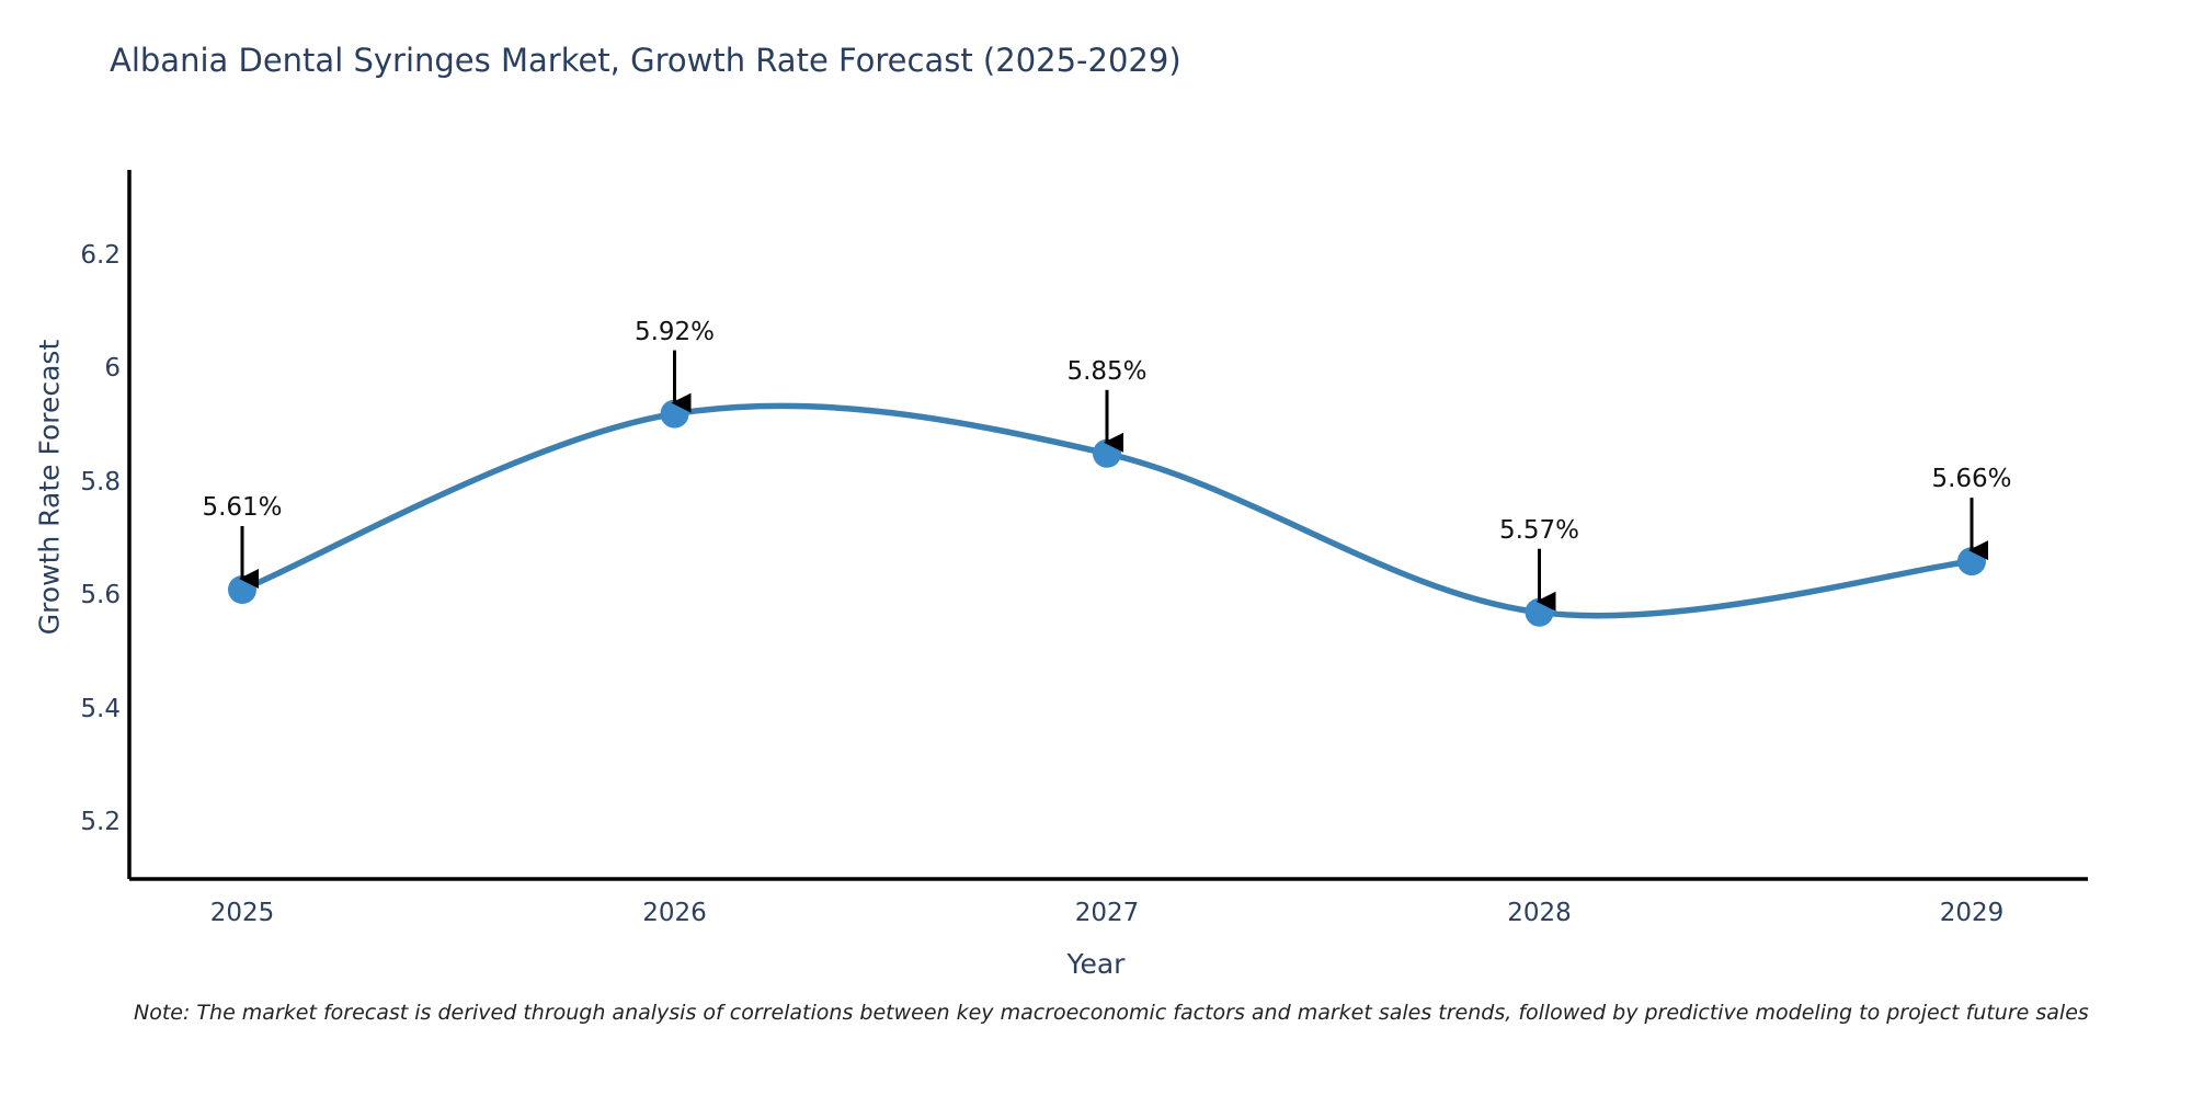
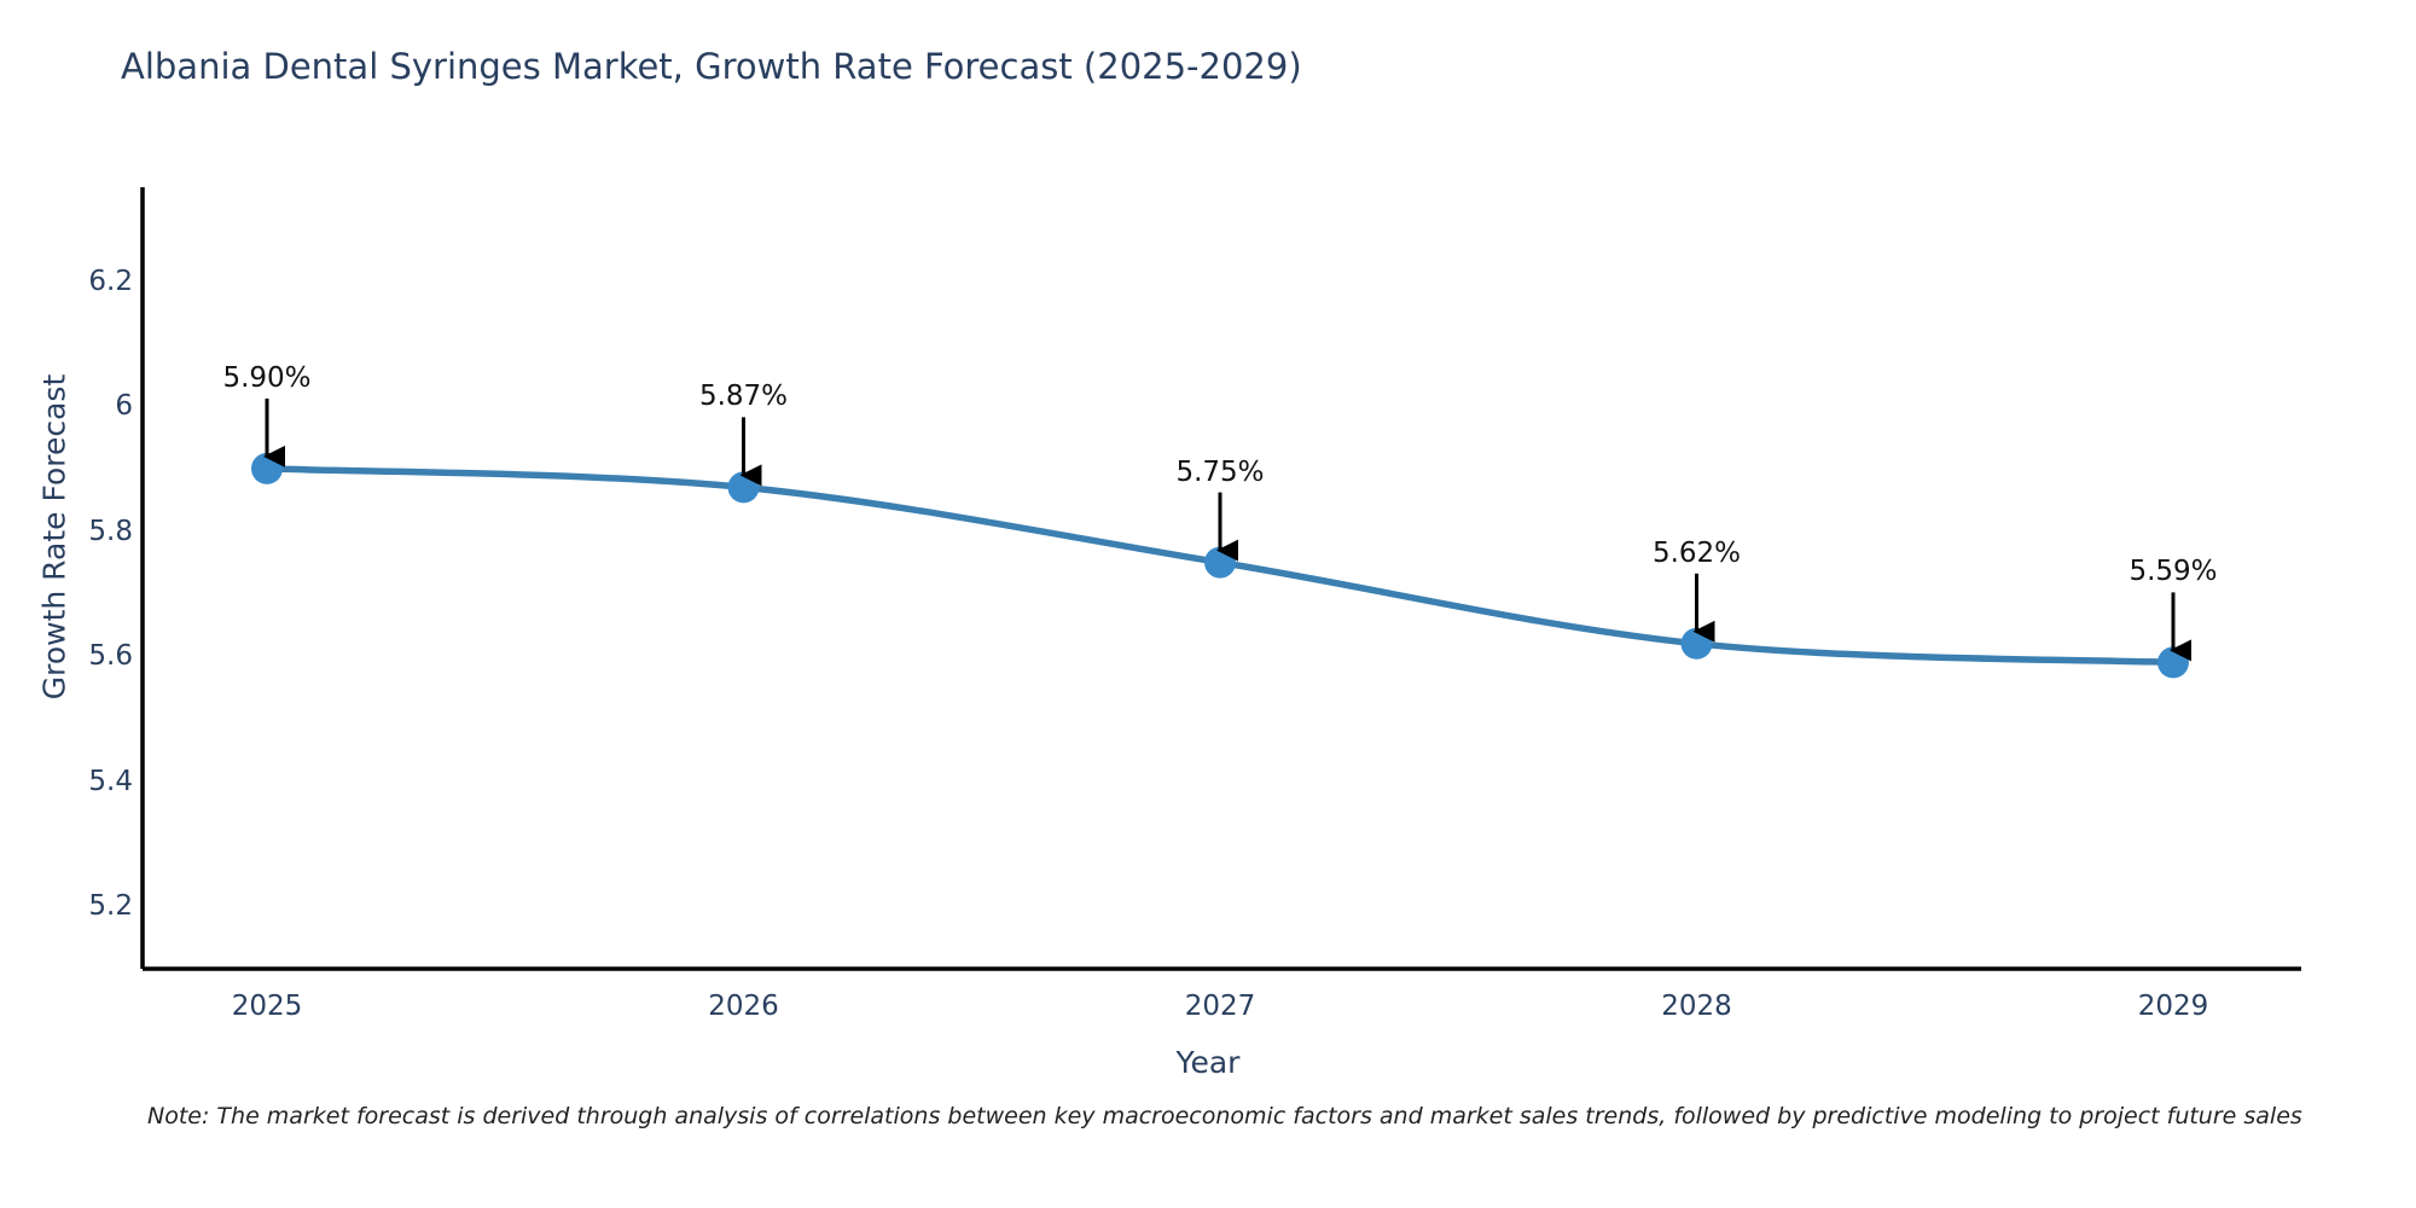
2025: 5.61% -> 5.90%
2026: 5.92% -> 5.87%
2027: 5.85% -> 5.75%
2028: 5.57% -> 5.62%
2029: 5.66% -> 5.59%
